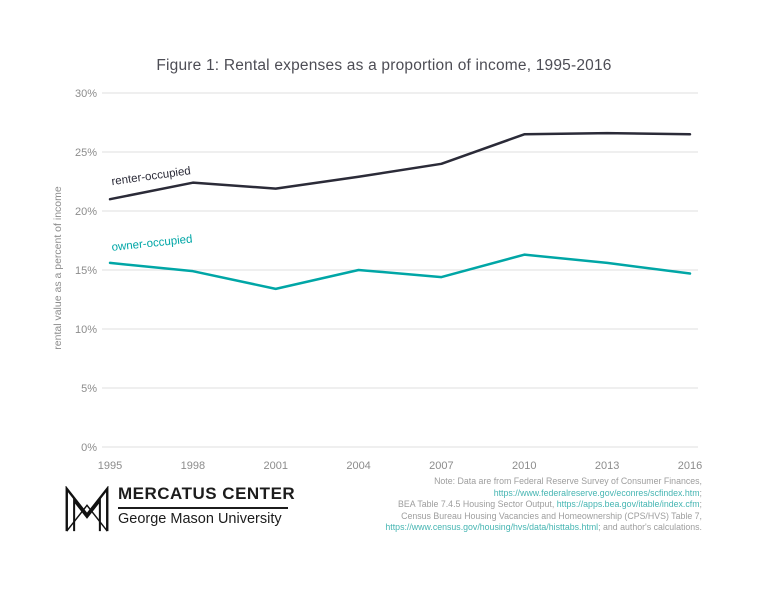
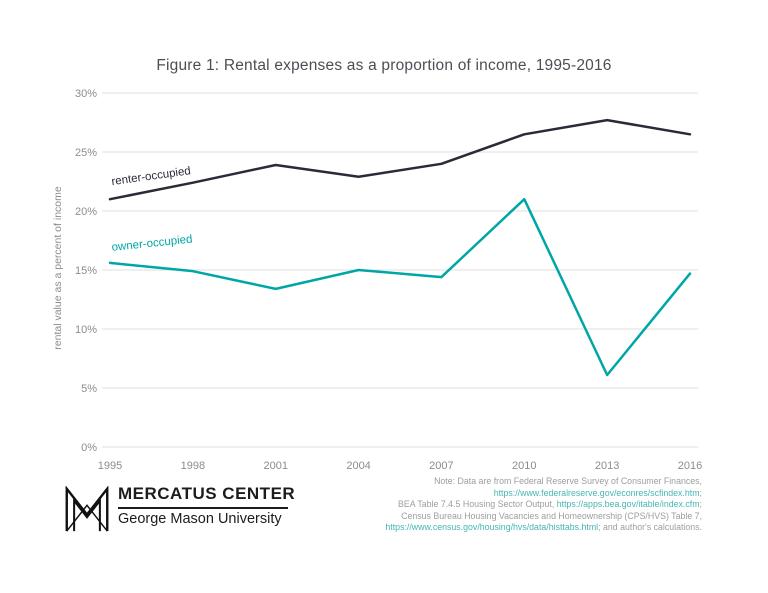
renter-occupied/2001: 21.9% -> 23.9%
owner-occupied/2010: 16.3% -> 21.0%
renter-occupied/2013: 26.6% -> 27.7%
owner-occupied/2013: 15.6% -> 6.1%
